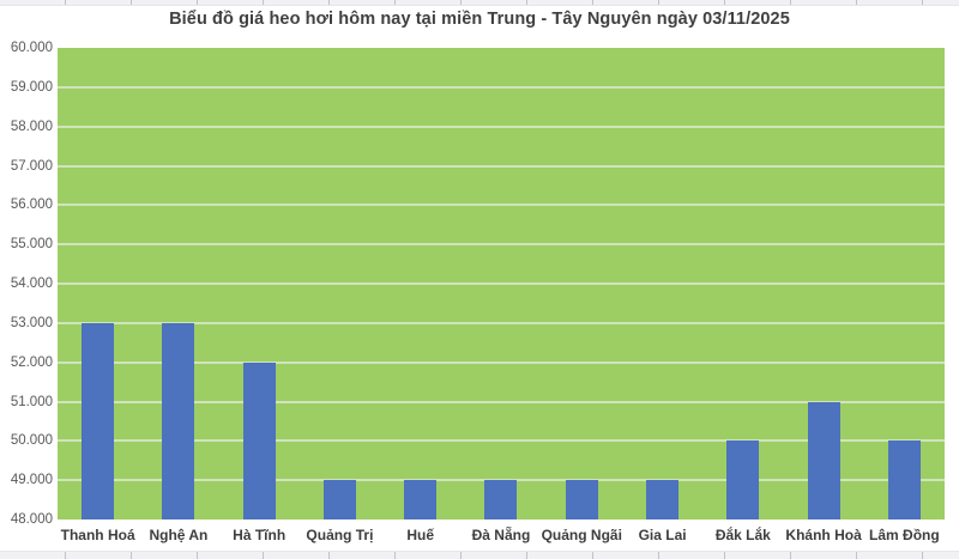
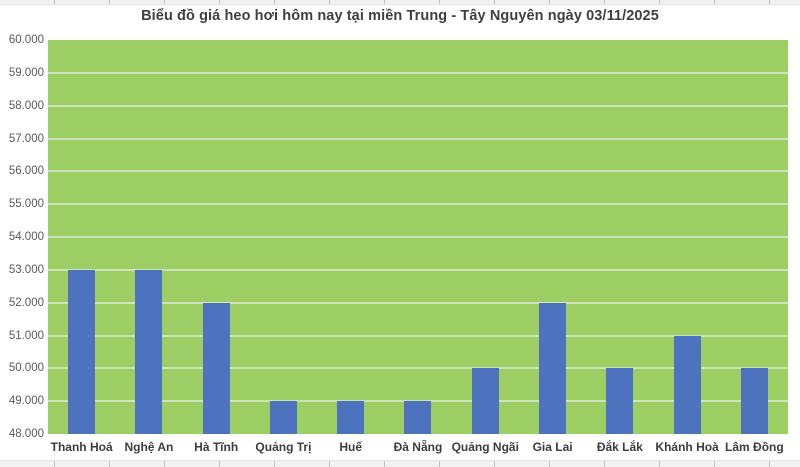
Quảng Ngãi: 49000 -> 50000
Gia Lai: 49000 -> 52000
